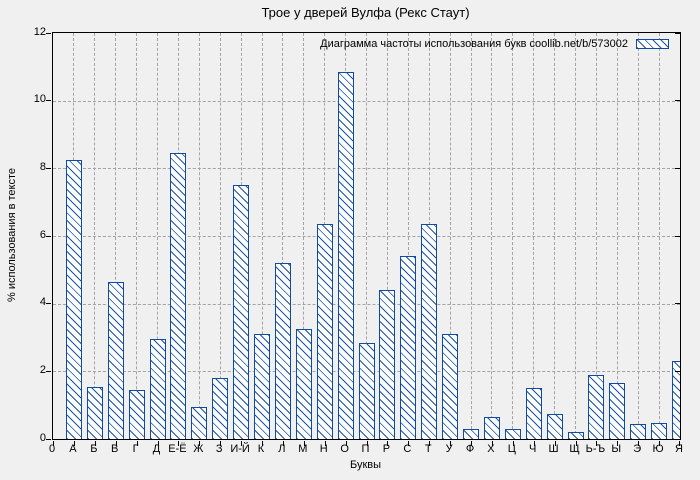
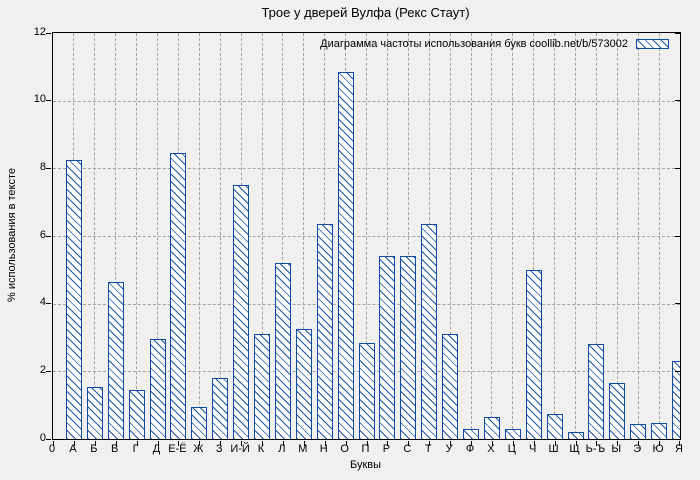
Р: 4.4 -> 5.4
Ч: 1.5 -> 5.0
Ь-Ъ: 1.9 -> 2.8
